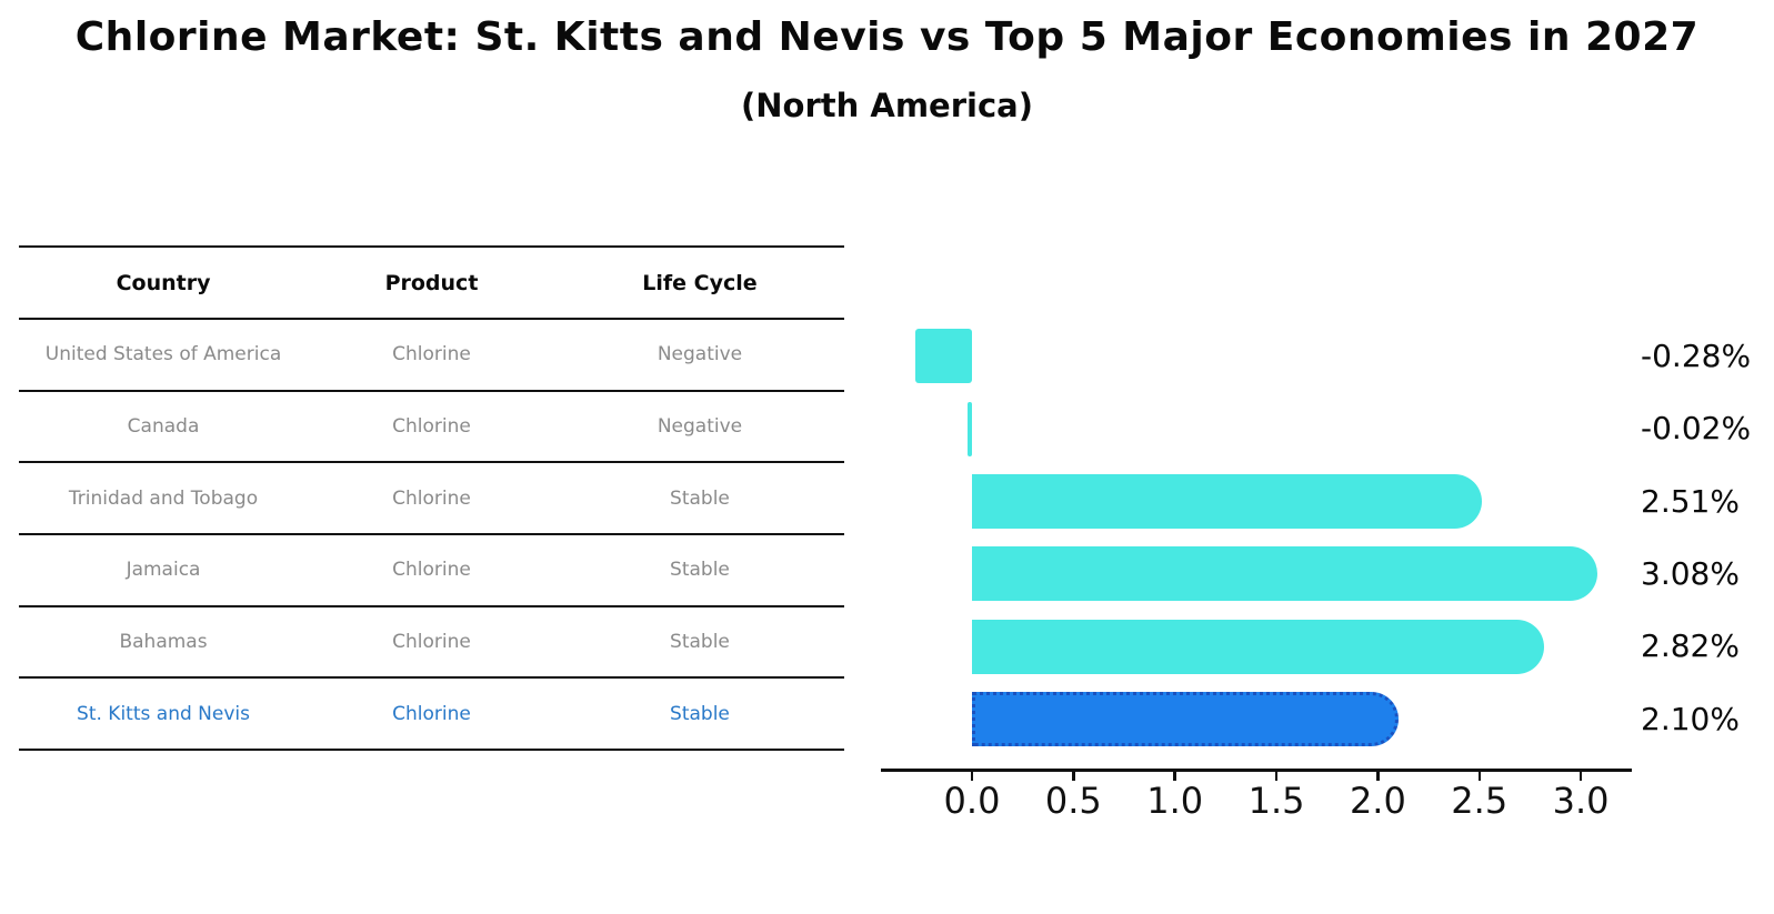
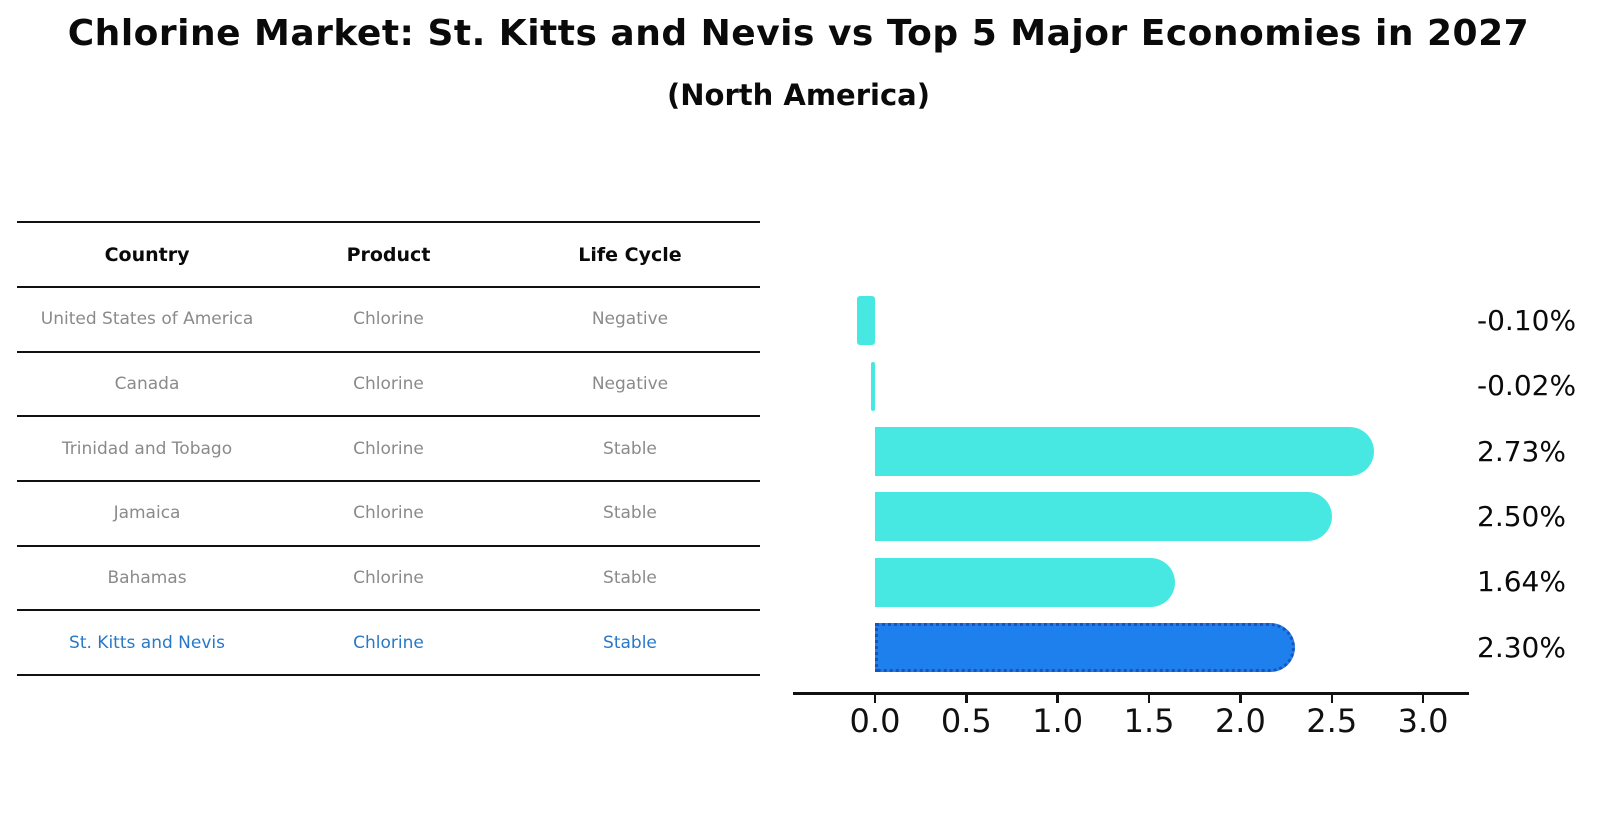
United States of America: -0.28% -> -0.10%
Trinidad and Tobago: 2.51% -> 2.73%
Jamaica: 3.08% -> 2.50%
Bahamas: 2.82% -> 1.64%
St. Kitts and Nevis: 2.10% -> 2.30%
